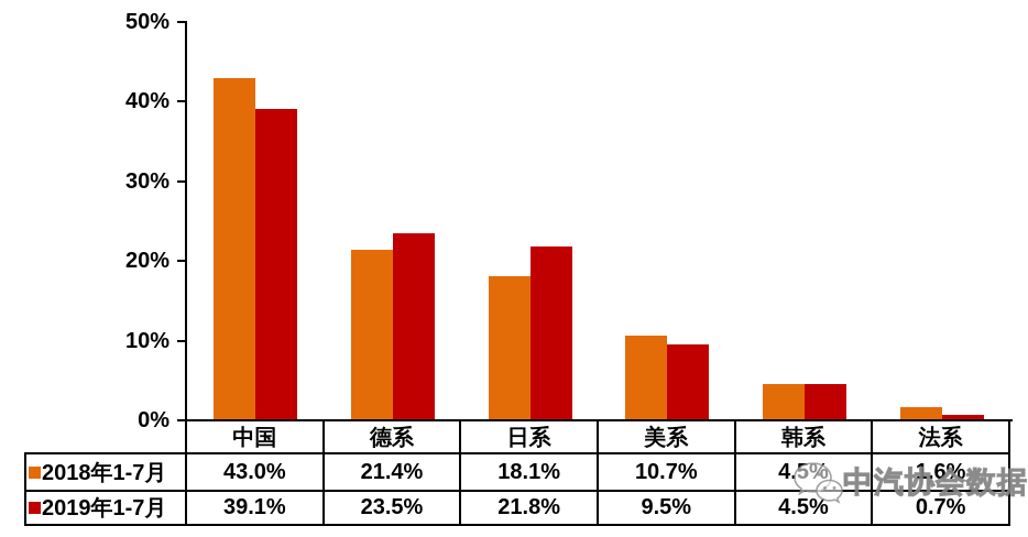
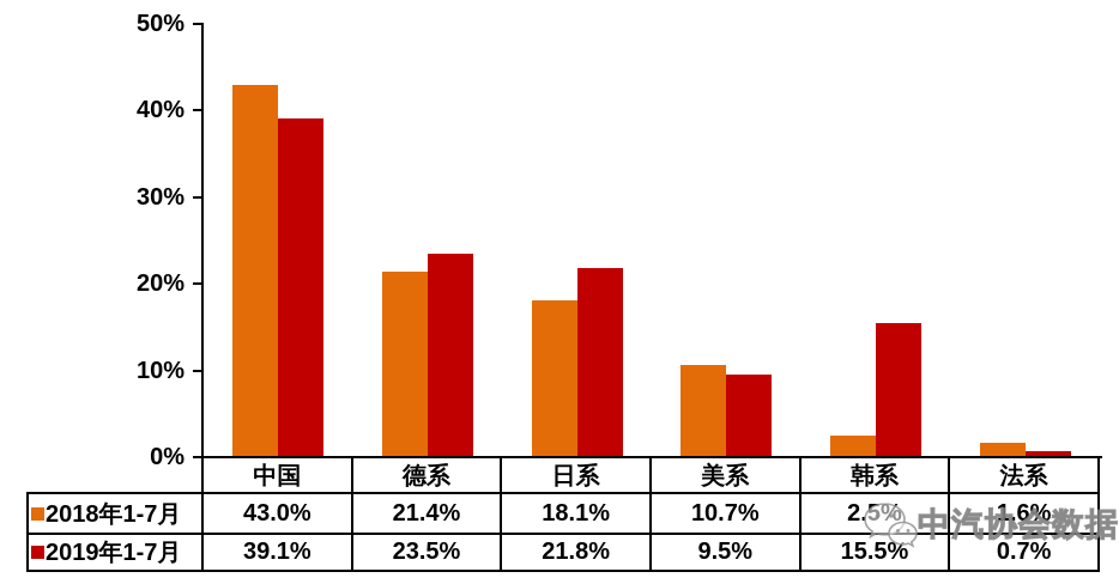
2018年1-7月/韩系: 4.5% -> 2.5%
2019年1-7月/韩系: 4.5% -> 15.5%
